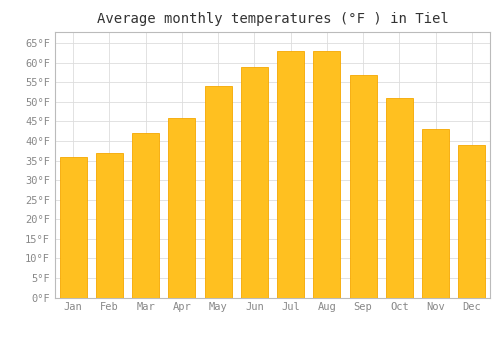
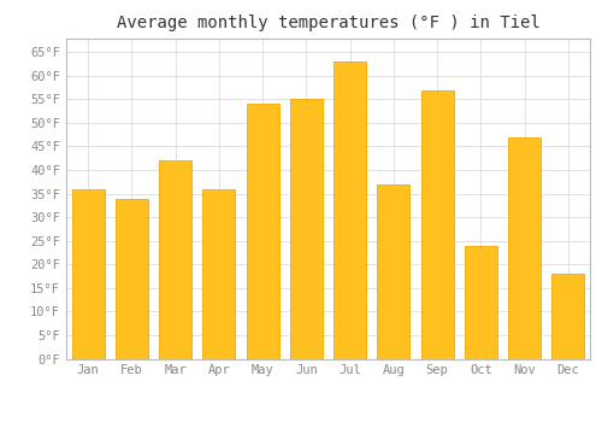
Feb: 37°F -> 34°F
Apr: 46°F -> 36°F
Jun: 59°F -> 55°F
Aug: 63°F -> 37°F
Oct: 51°F -> 24°F
Nov: 43°F -> 47°F
Dec: 39°F -> 18°F
